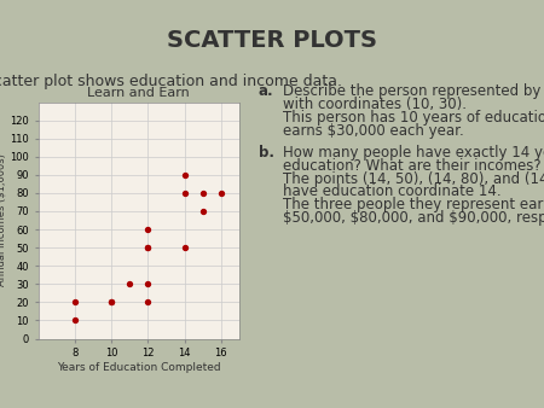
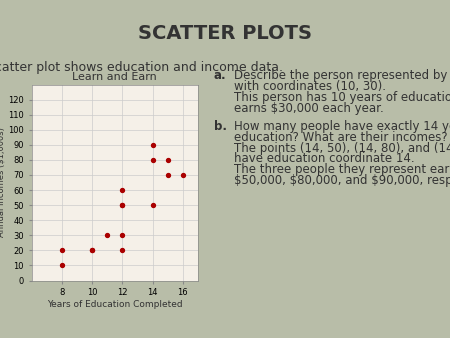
16: 80 -> 70
